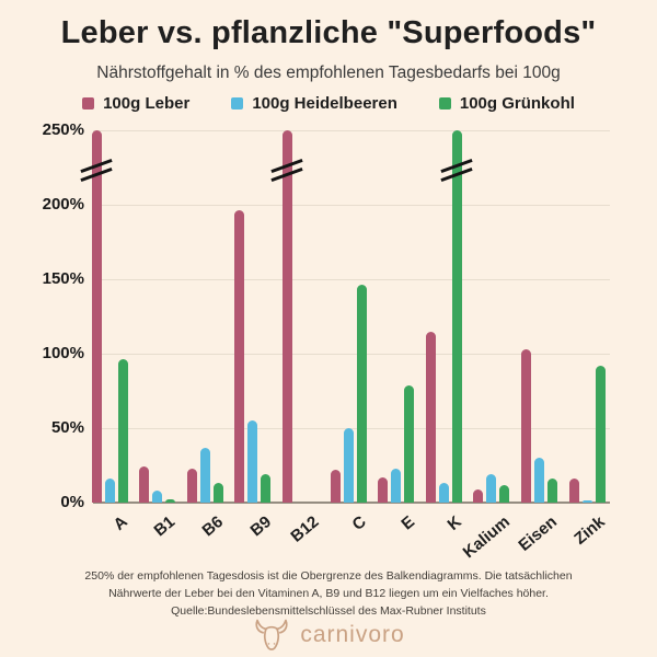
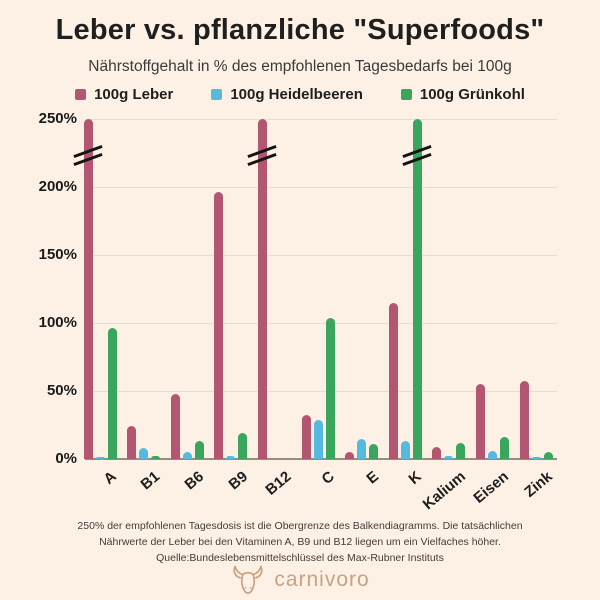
100g Heidelbeeren/A: 16% -> 1%
100g Leber/B6: 23% -> 48%
100g Heidelbeeren/B6: 37% -> 5%
100g Heidelbeeren/B9: 55% -> 2%
100g Leber/C: 22% -> 32%
100g Heidelbeeren/C: 50% -> 29%
100g Grünkohl/C: 146% -> 104%
100g Leber/E: 17% -> 5%
100g Heidelbeeren/E: 23% -> 15%
100g Grünkohl/E: 79% -> 11%
100g Heidelbeeren/Kalium: 19% -> 2%
100g Leber/Eisen: 103% -> 55%
100g Heidelbeeren/Eisen: 30% -> 6%
100g Leber/Zink: 16% -> 57%
100g Grünkohl/Zink: 92% -> 5%
